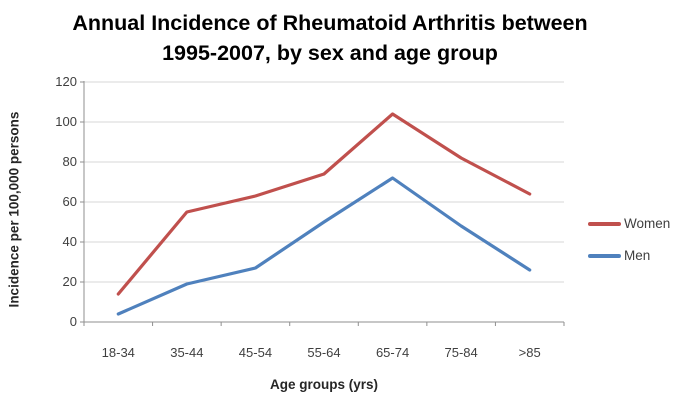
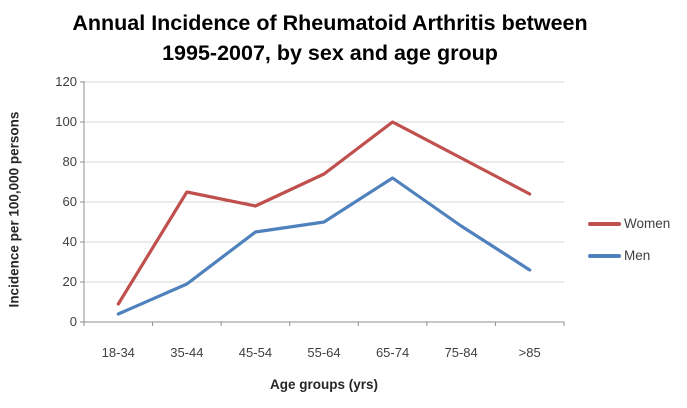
Women/18-34: 14 -> 9
Women/35-44: 55 -> 65
Women/45-54: 63 -> 58
Men/45-54: 27 -> 45
Women/65-74: 104 -> 100
